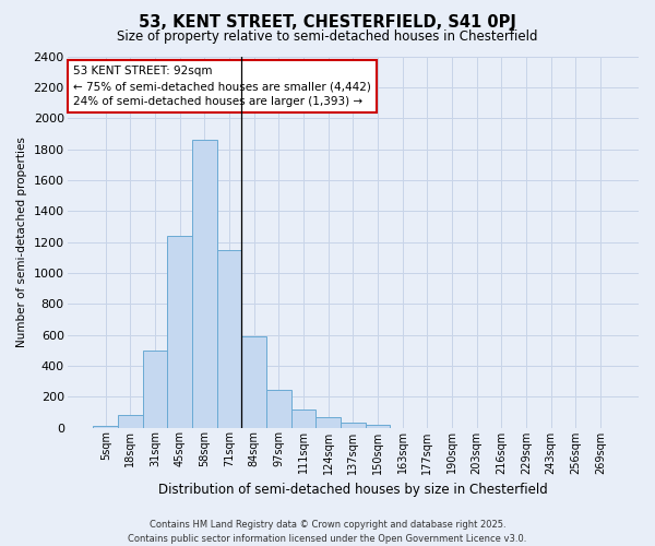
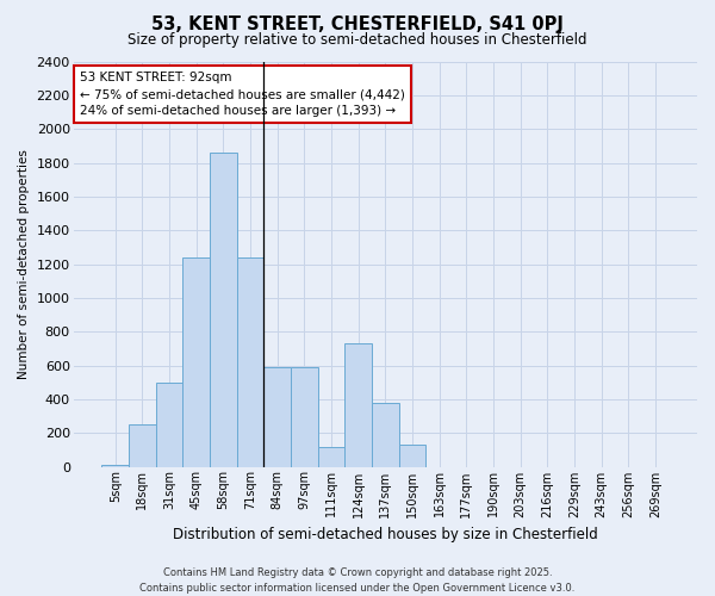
18sqm: 80 -> 250
71sqm: 1150 -> 1240
97sqm: 240 -> 590
124sqm: 60 -> 730
137sqm: 40 -> 380
150sqm: 20 -> 130
